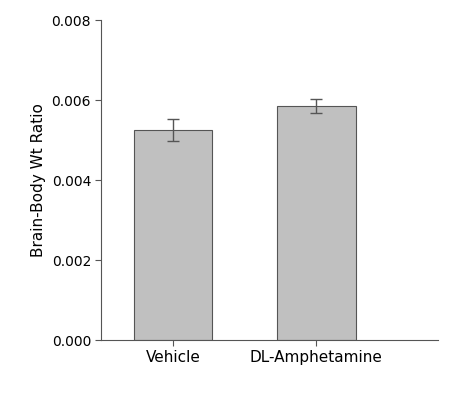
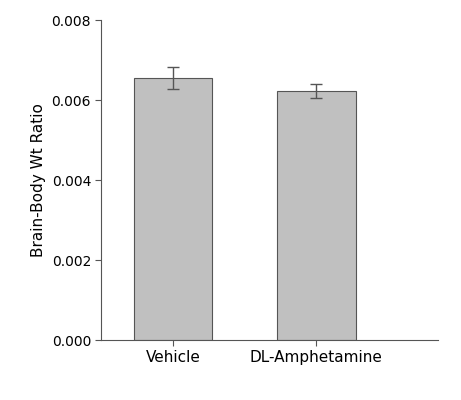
Vehicle: 0.00525 -> 0.00655
DL-Amphetamine: 0.00585 -> 0.00622
